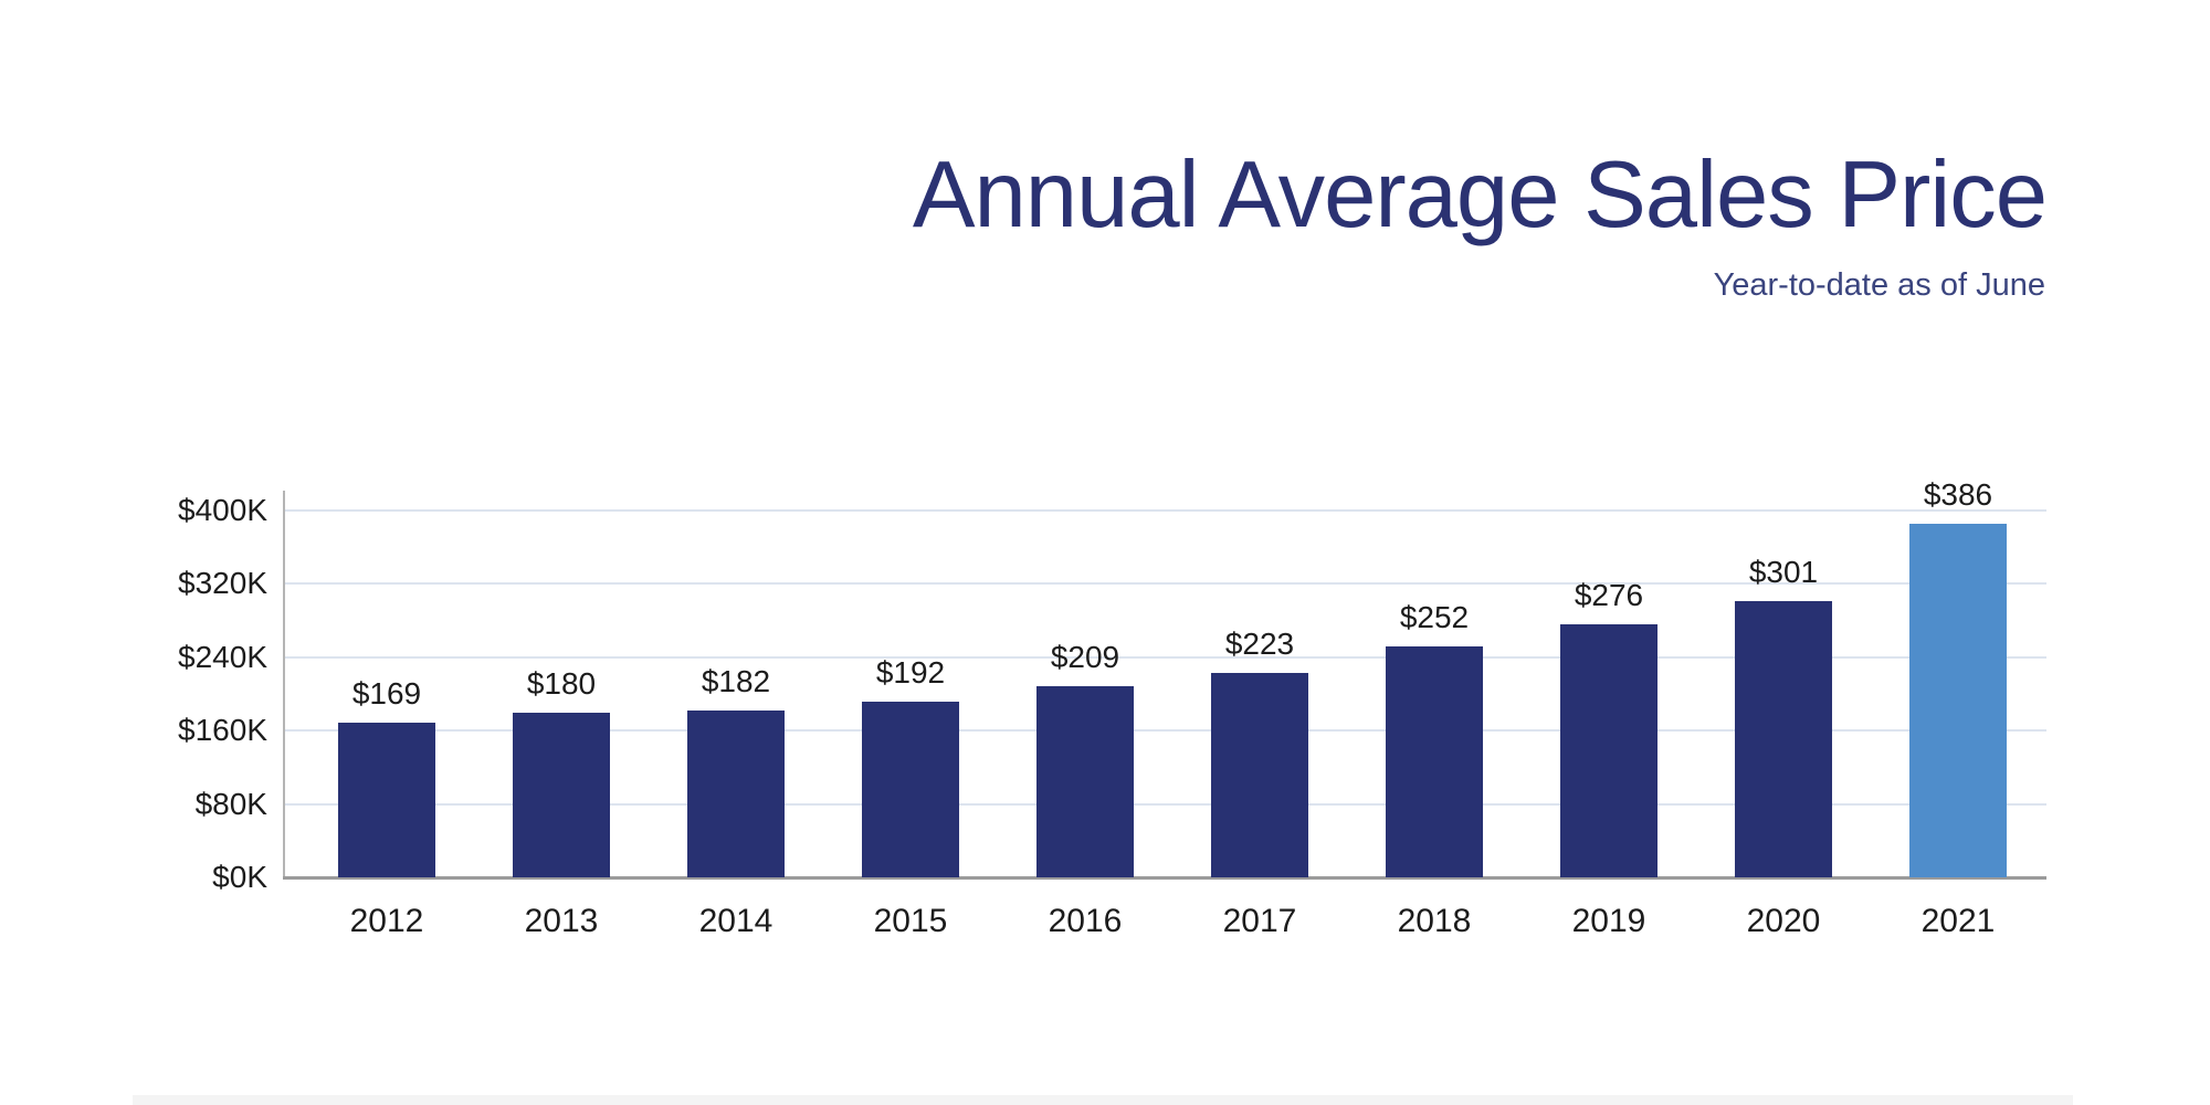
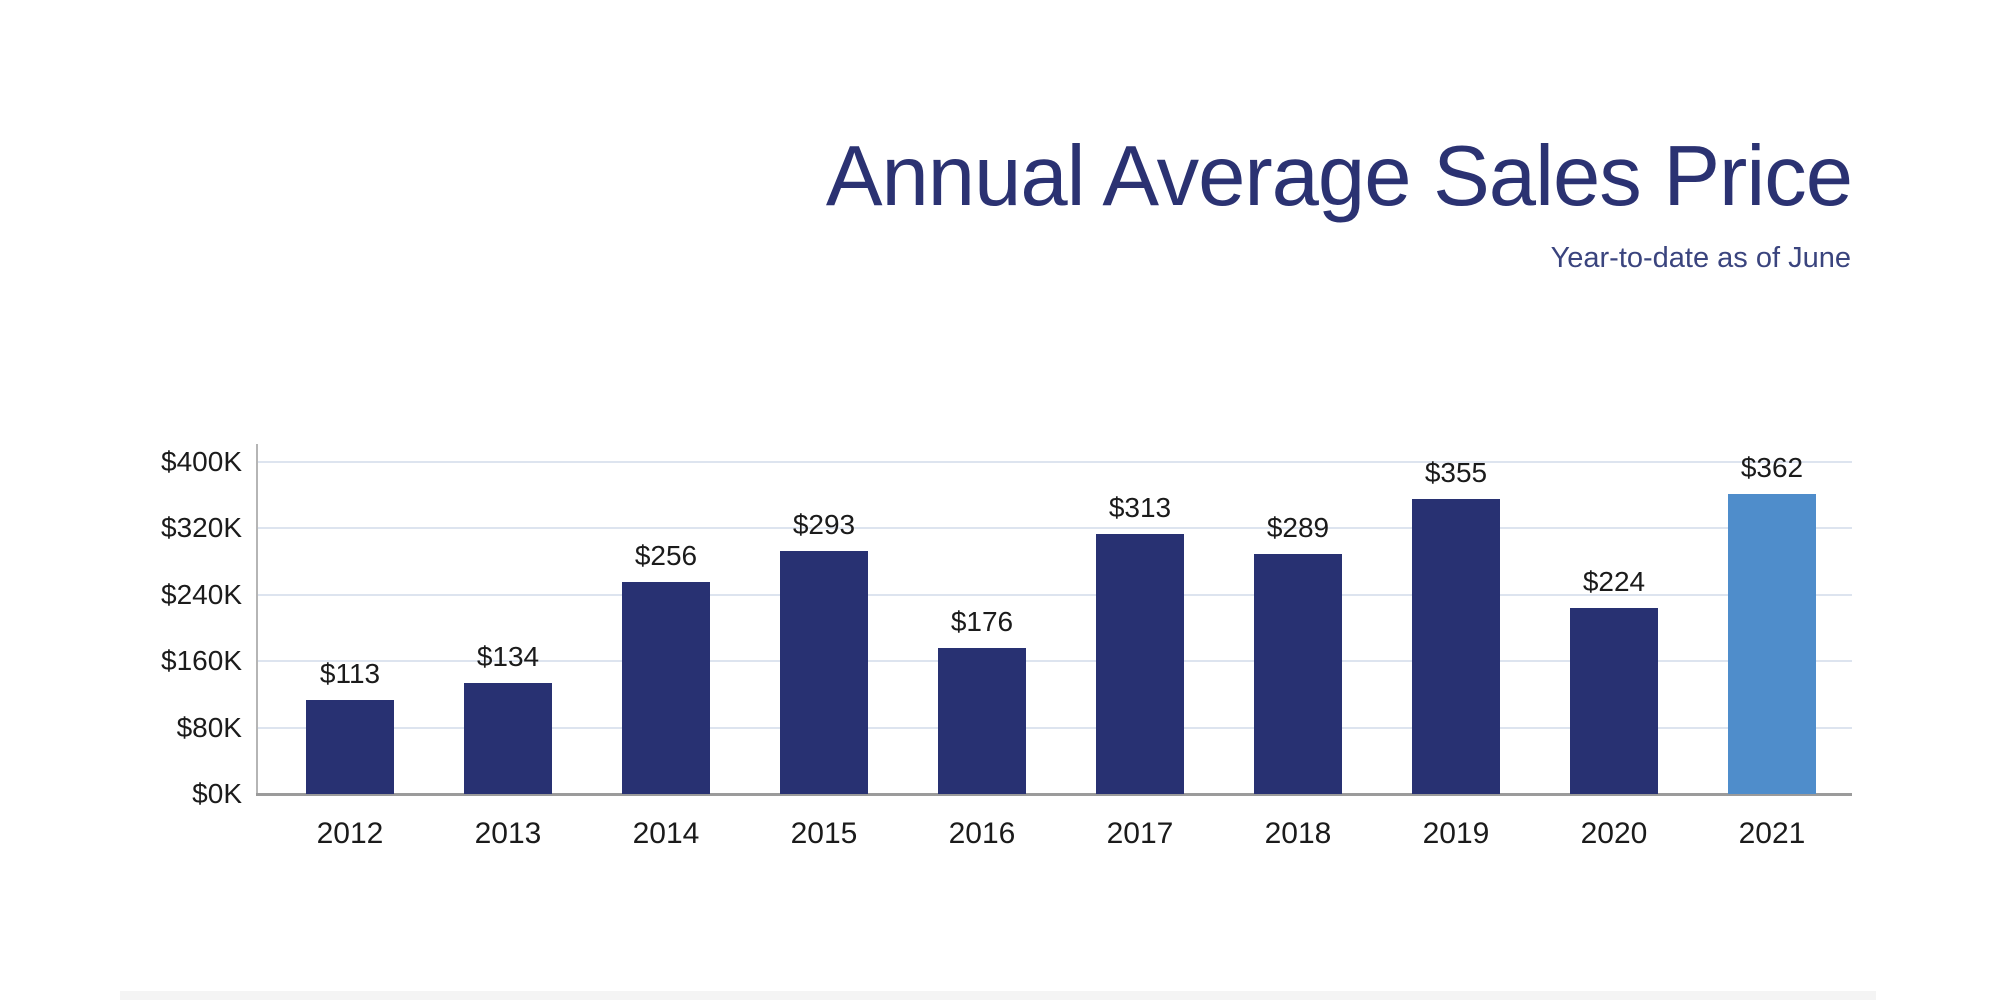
2012: $169 -> $113
2013: $180 -> $134
2014: $182 -> $256
2015: $192 -> $293
2016: $209 -> $176
2017: $223 -> $313
2018: $252 -> $289
2019: $276 -> $355
2020: $301 -> $224
2021: $386 -> $362
